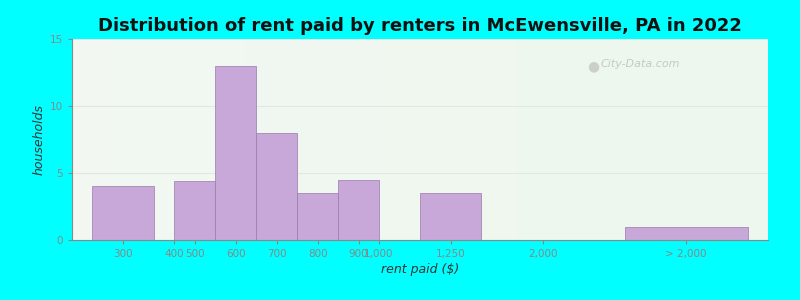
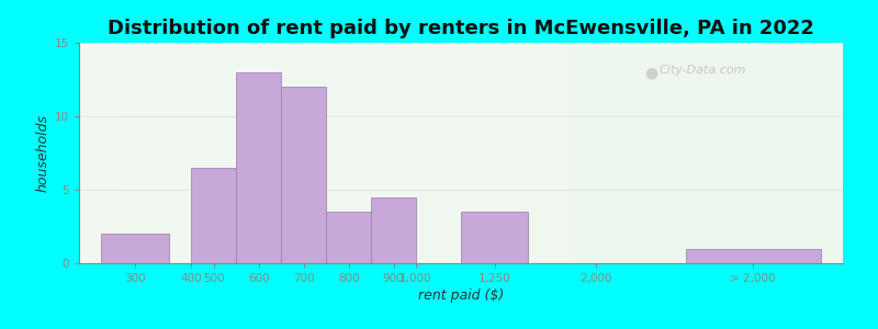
300: 4.0 -> 2.0
500: 4.4 -> 6.5
700: 8.0 -> 12.0
